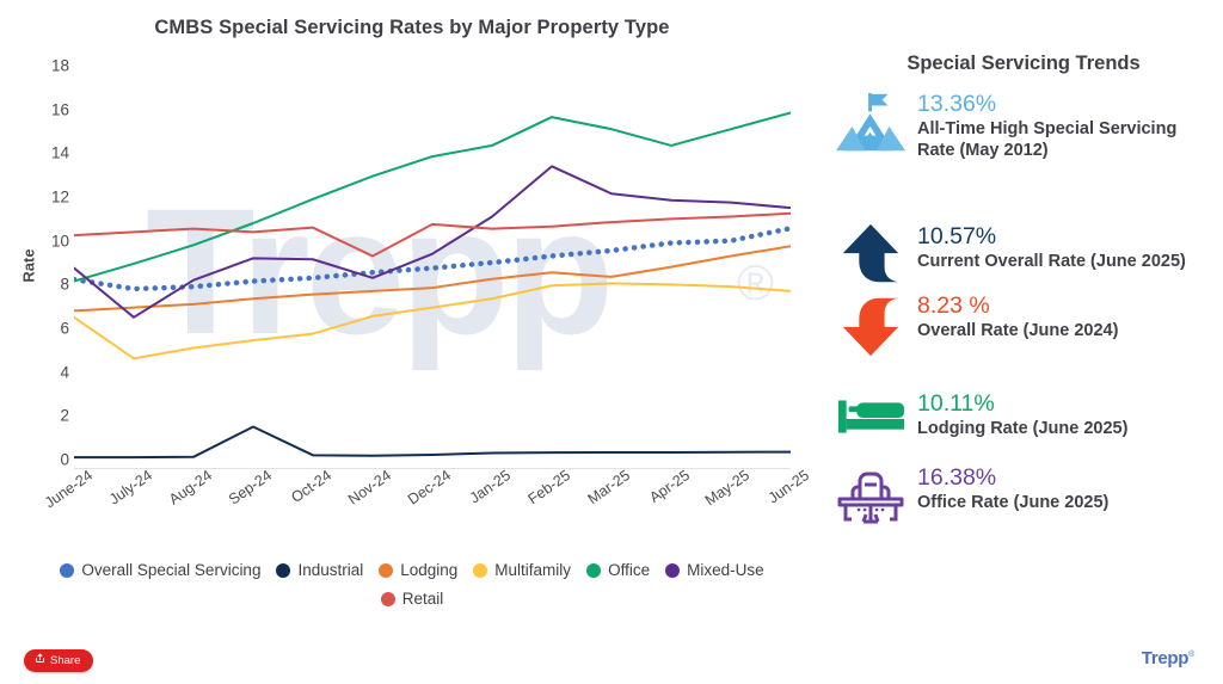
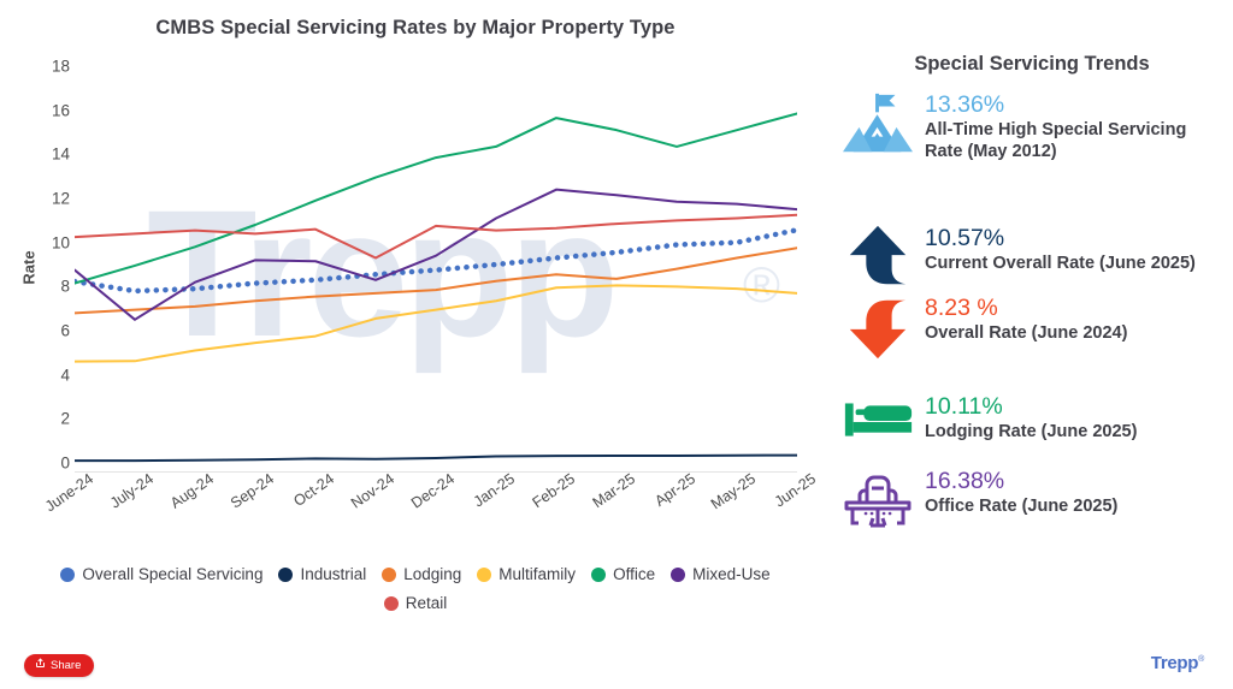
Multifamily/June-24: 6.5 -> 4.6
Industrial/Sep-24: 1.5 -> 0.1
Mixed-Use/Feb-25: 13.4 -> 12.4
